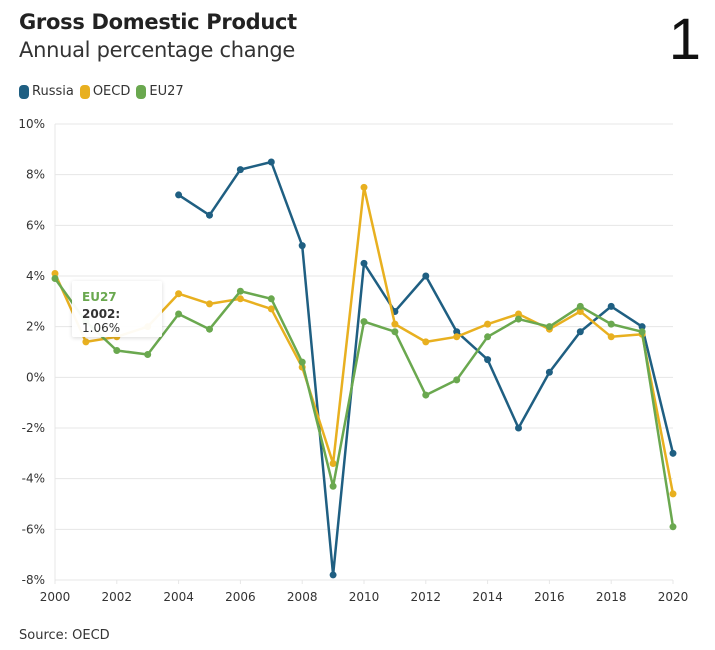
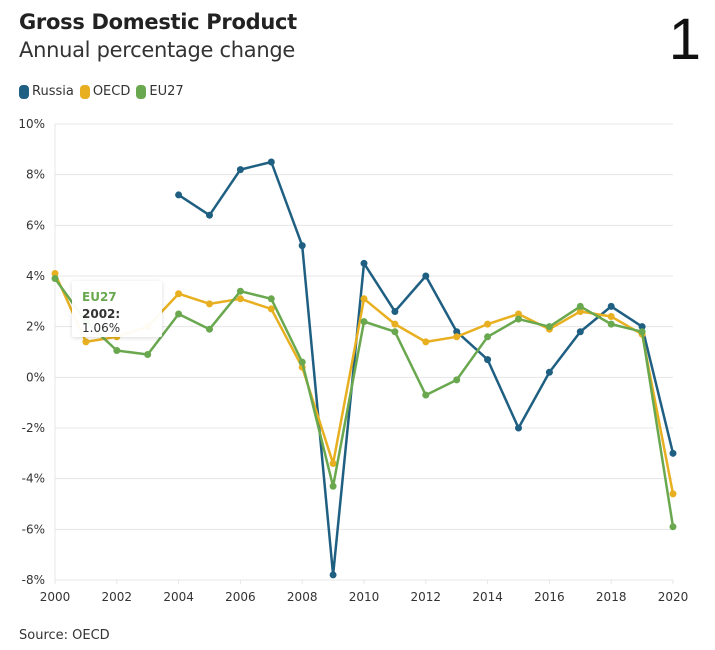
OECD/2010: 7.5% -> 3.1%
OECD/2018: 1.6% -> 2.4%
